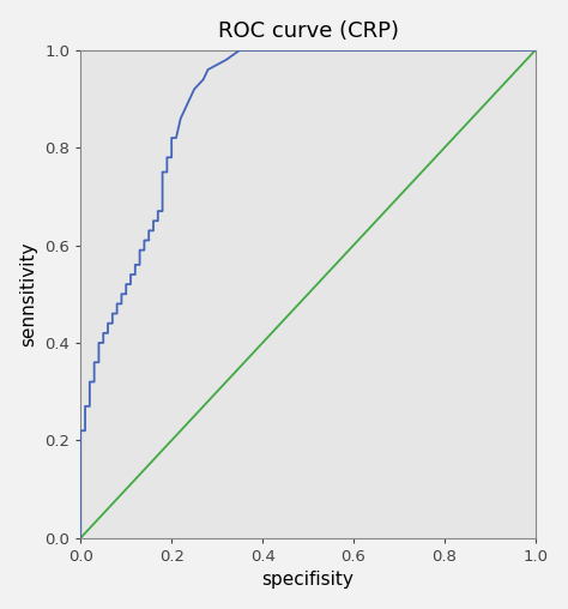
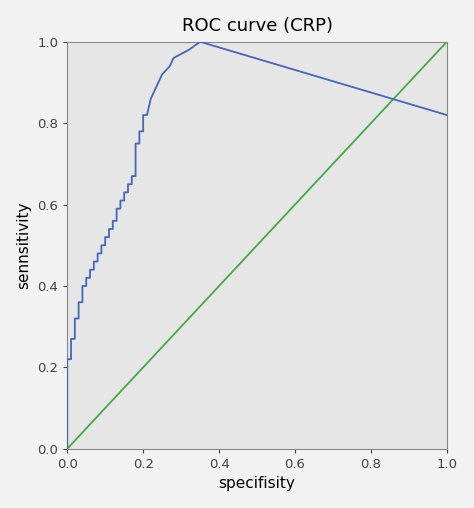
1.0: 1.00 -> 0.82
